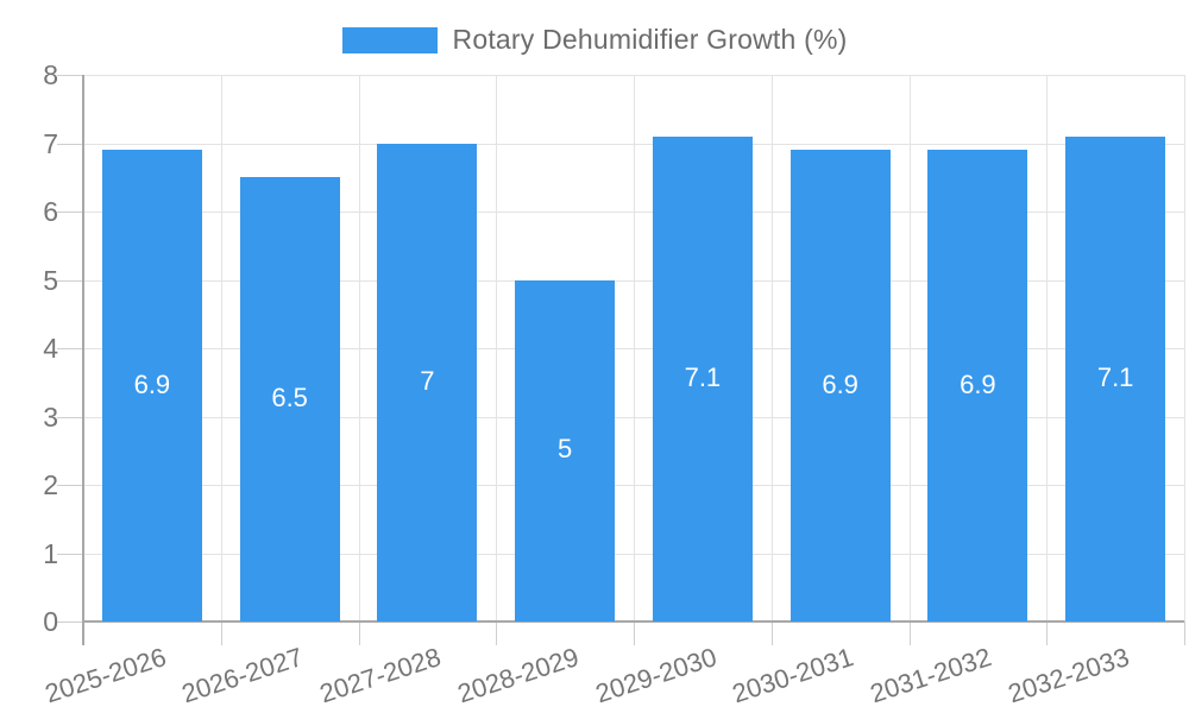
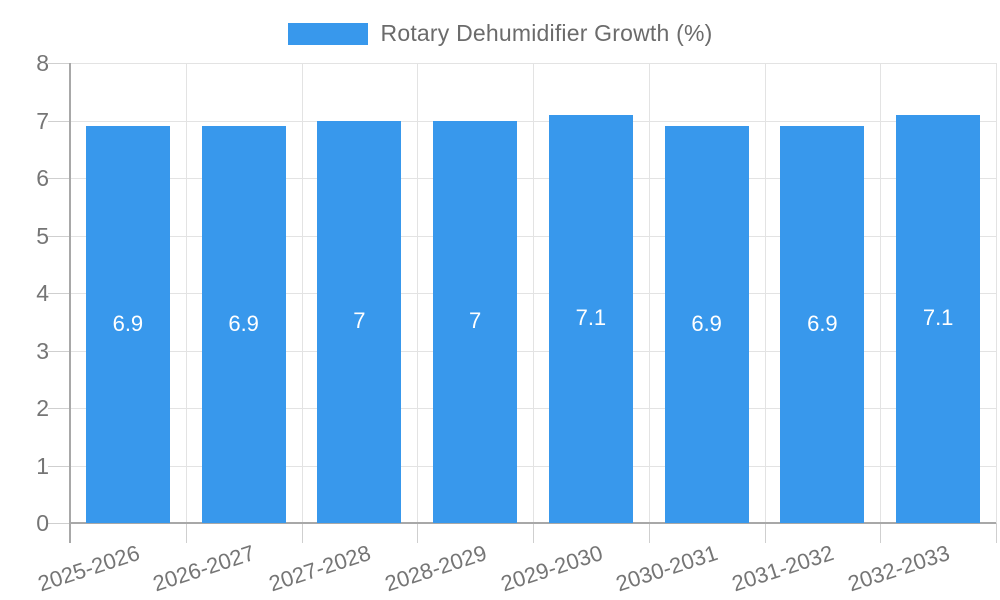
2026-2027: 6.5 -> 6.9
2028-2029: 5 -> 7
